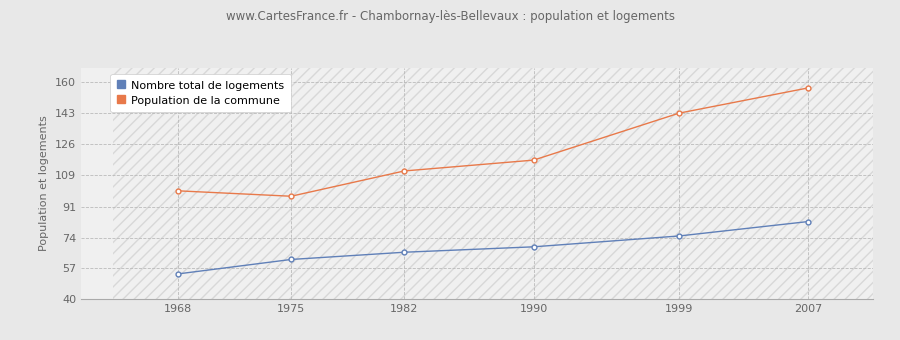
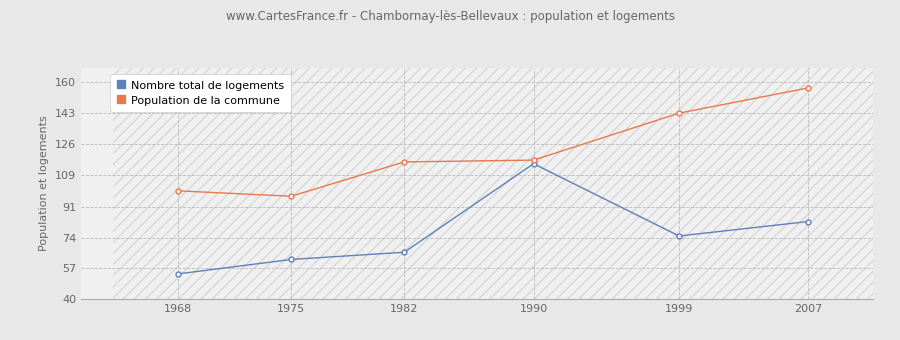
Population de la commune/1982: 111 -> 116
Nombre total de logements/1990: 69 -> 115
